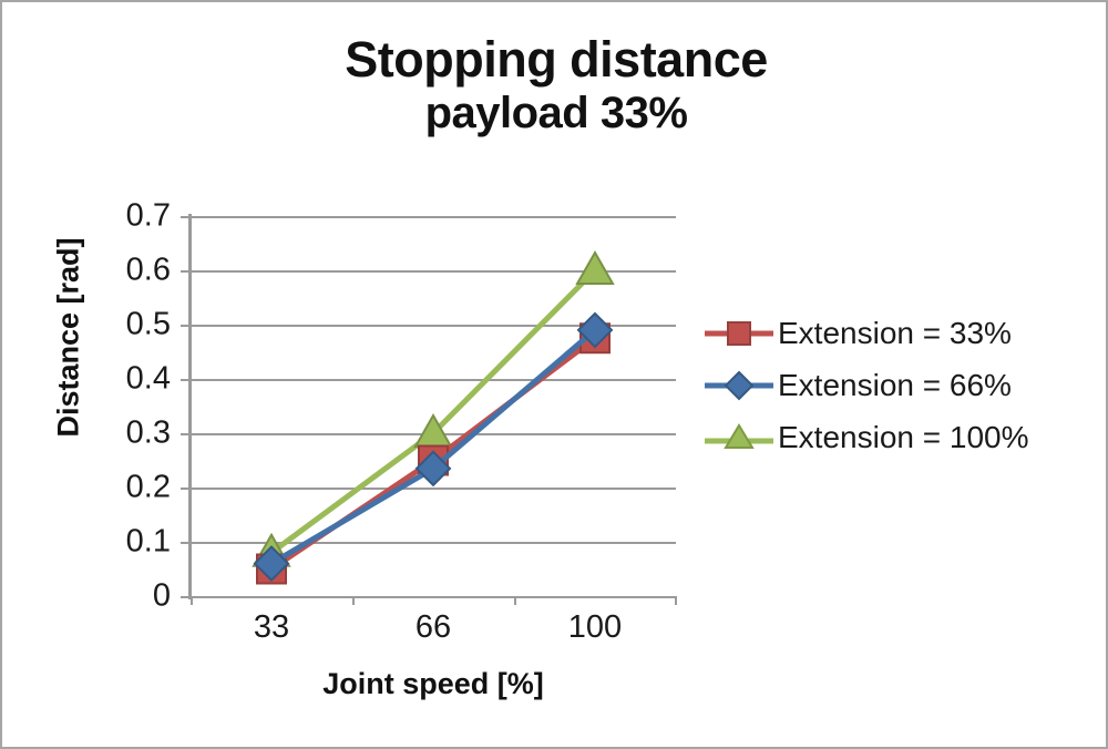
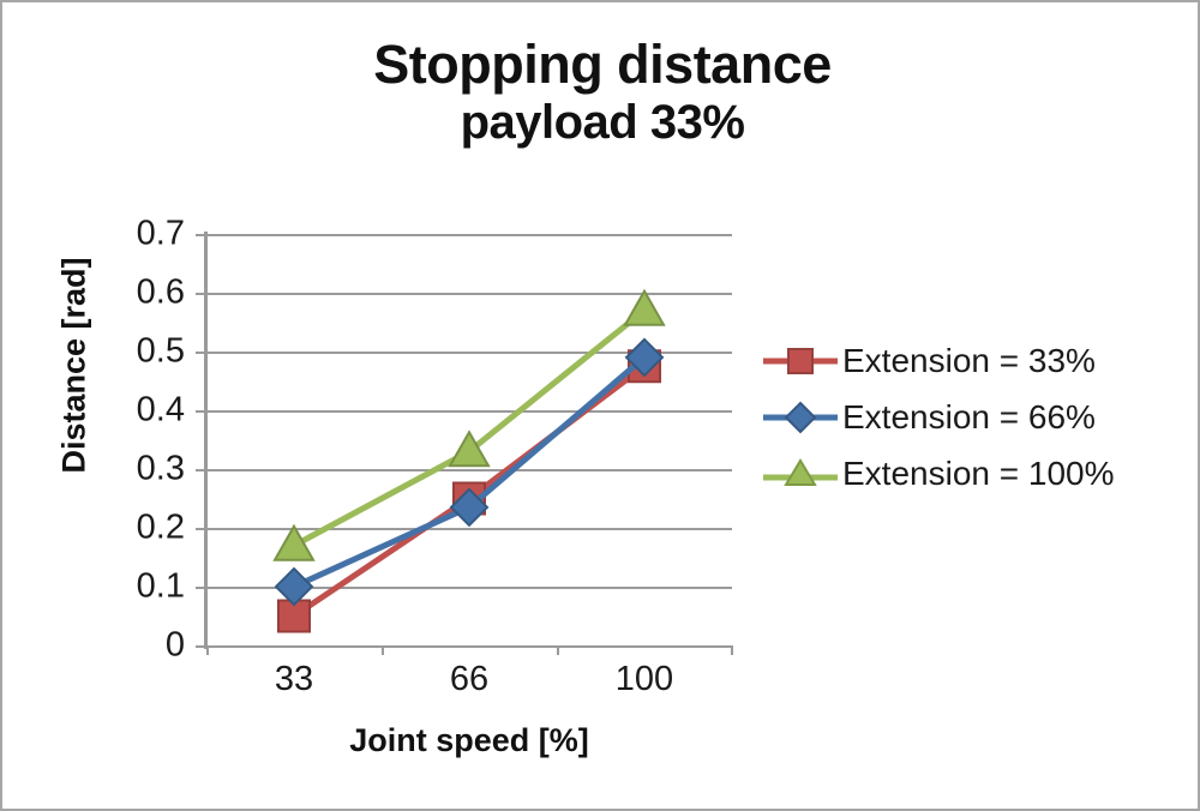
Extension = 66%/33: 0.06 -> 0.10
Extension = 100%/33: 0.08 -> 0.17
Extension = 100%/66: 0.30 -> 0.33
Extension = 100%/100: 0.60 -> 0.57
